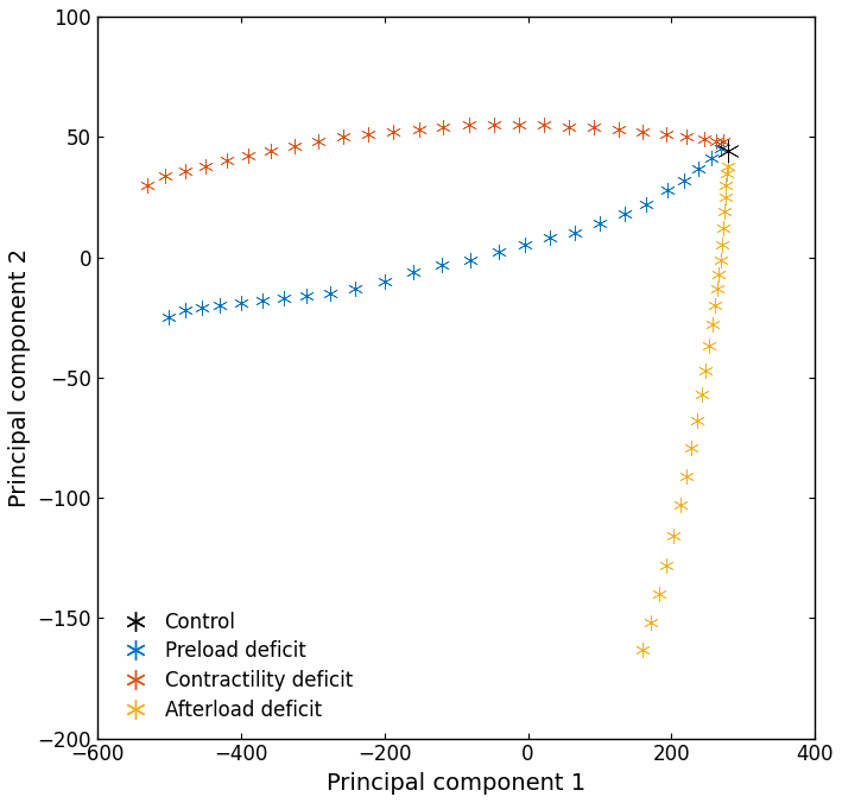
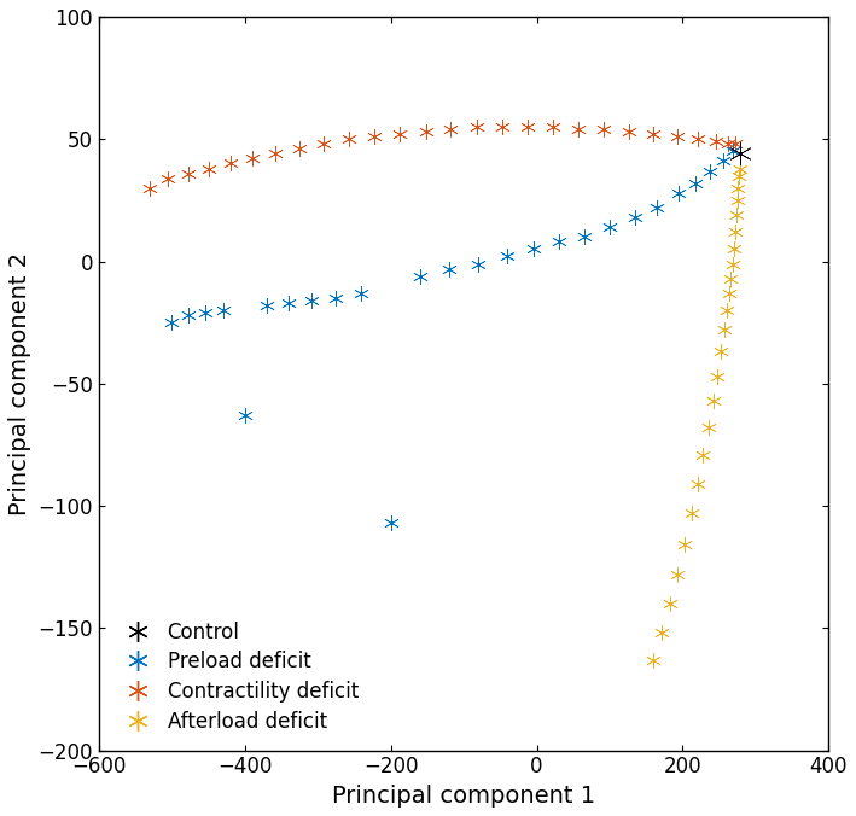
Preload deficit/−400: -19 -> -63
Preload deficit/−200: -10 -> -107
